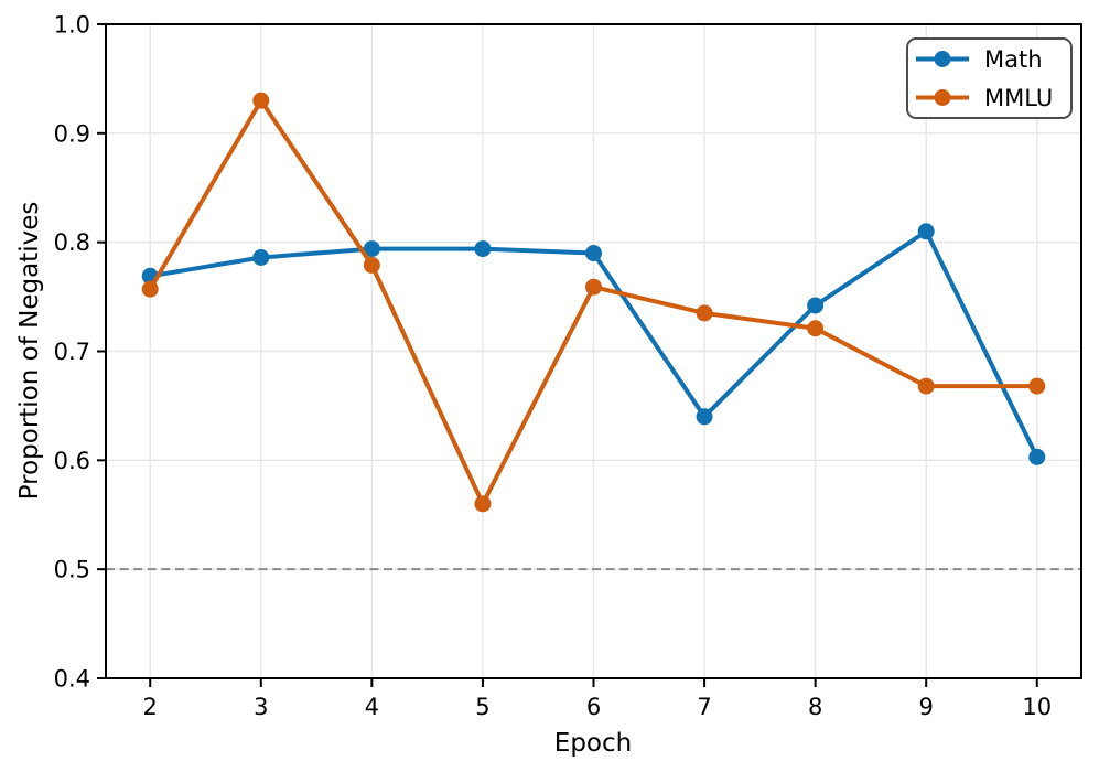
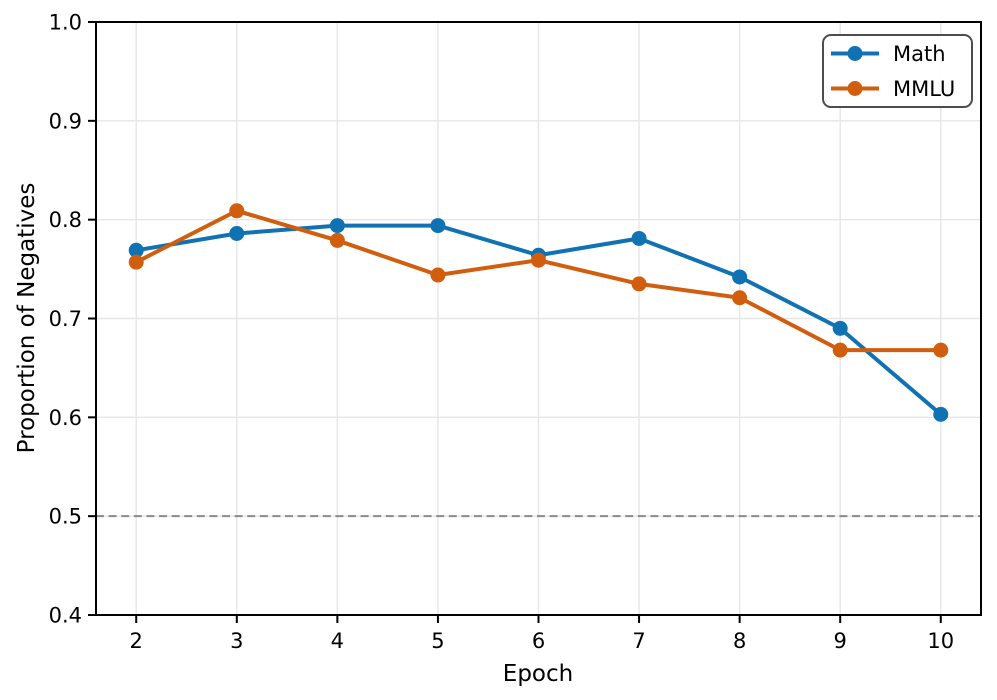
MMLU/3: 0.93 -> 0.81
MMLU/5: 0.56 -> 0.74
Math/6: 0.79 -> 0.76
Math/7: 0.64 -> 0.78
Math/9: 0.81 -> 0.69
